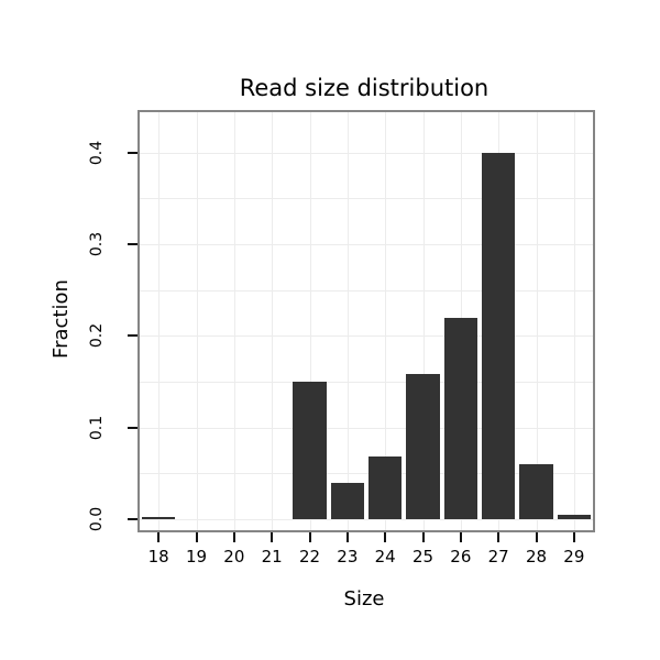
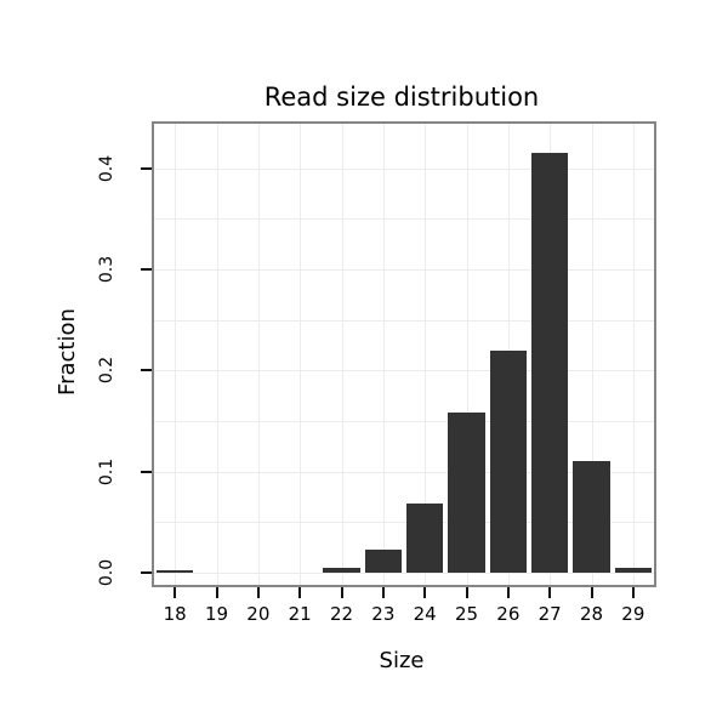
22: 0.15 -> 0.01
23: 0.04 -> 0.02
27: 0.40 -> 0.41
28: 0.06 -> 0.11
